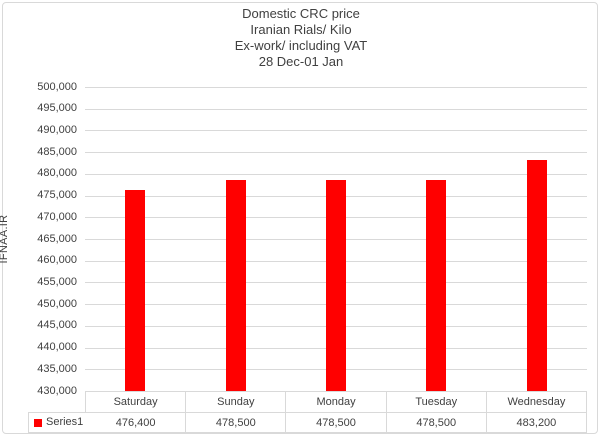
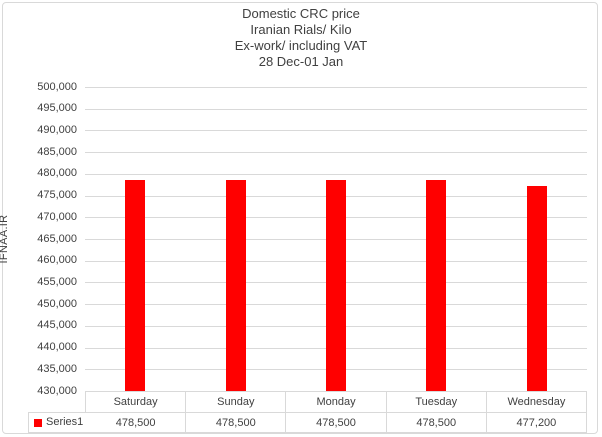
Saturday: 476,400 -> 478,500
Wednesday: 483,200 -> 477,200
